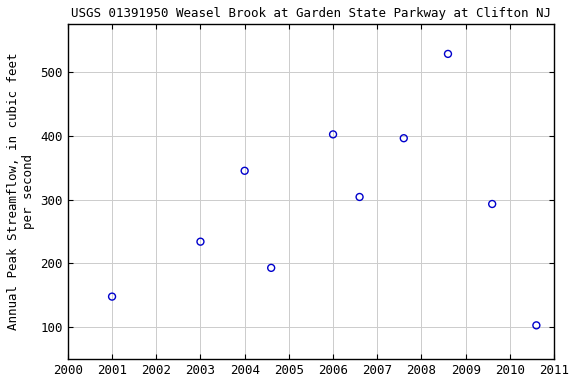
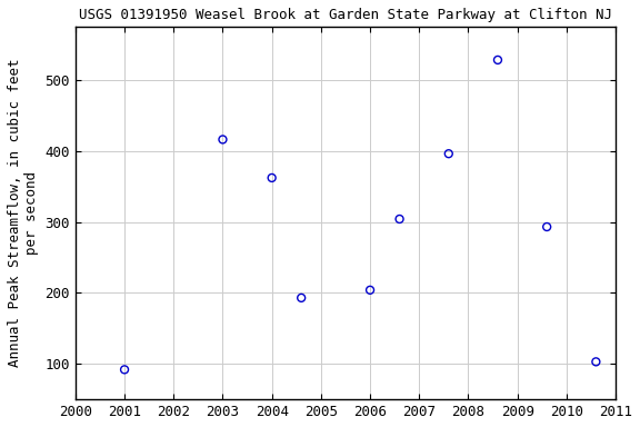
2001: 148 -> 92
2003: 234 -> 416
2004: 345 -> 362
2006: 402 -> 204
